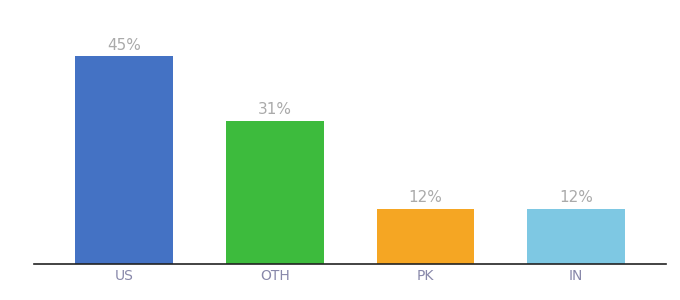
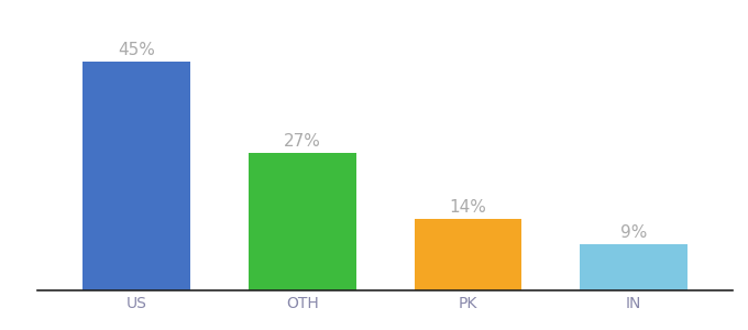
OTH: 31% -> 27%
PK: 12% -> 14%
IN: 12% -> 9%
